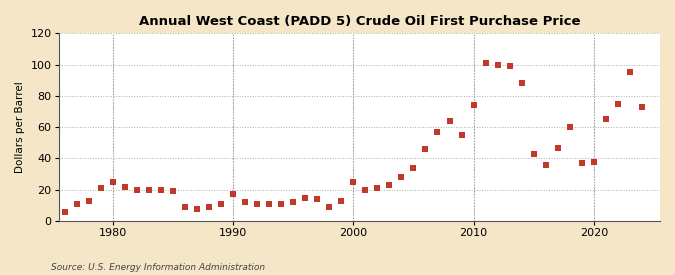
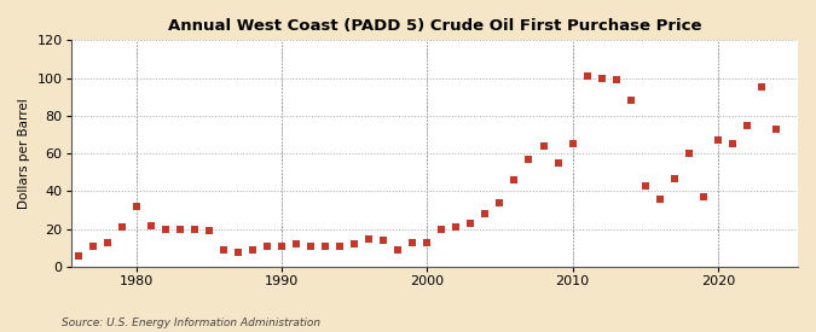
1980: 25 -> 32
1990: 17 -> 11
2000: 25 -> 13
2010: 74 -> 65
2020: 38 -> 67
